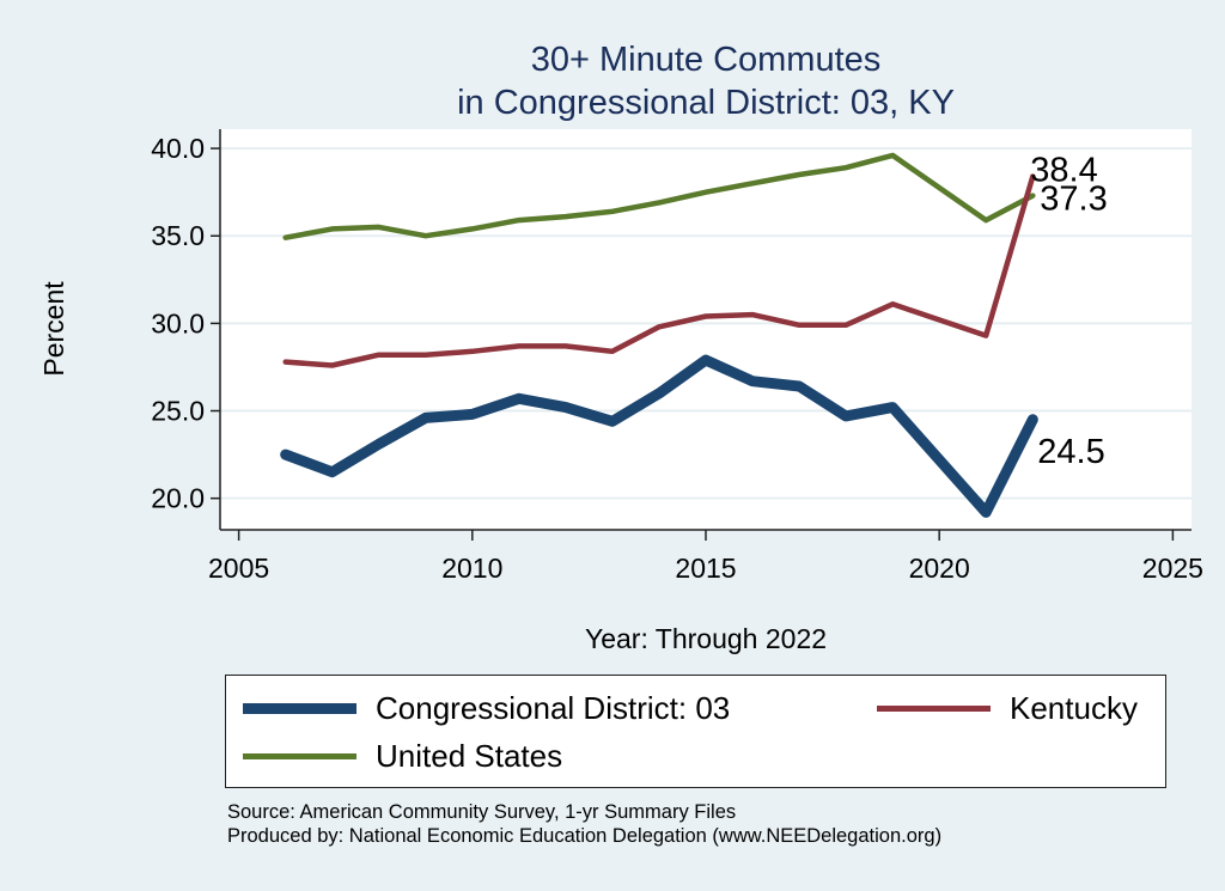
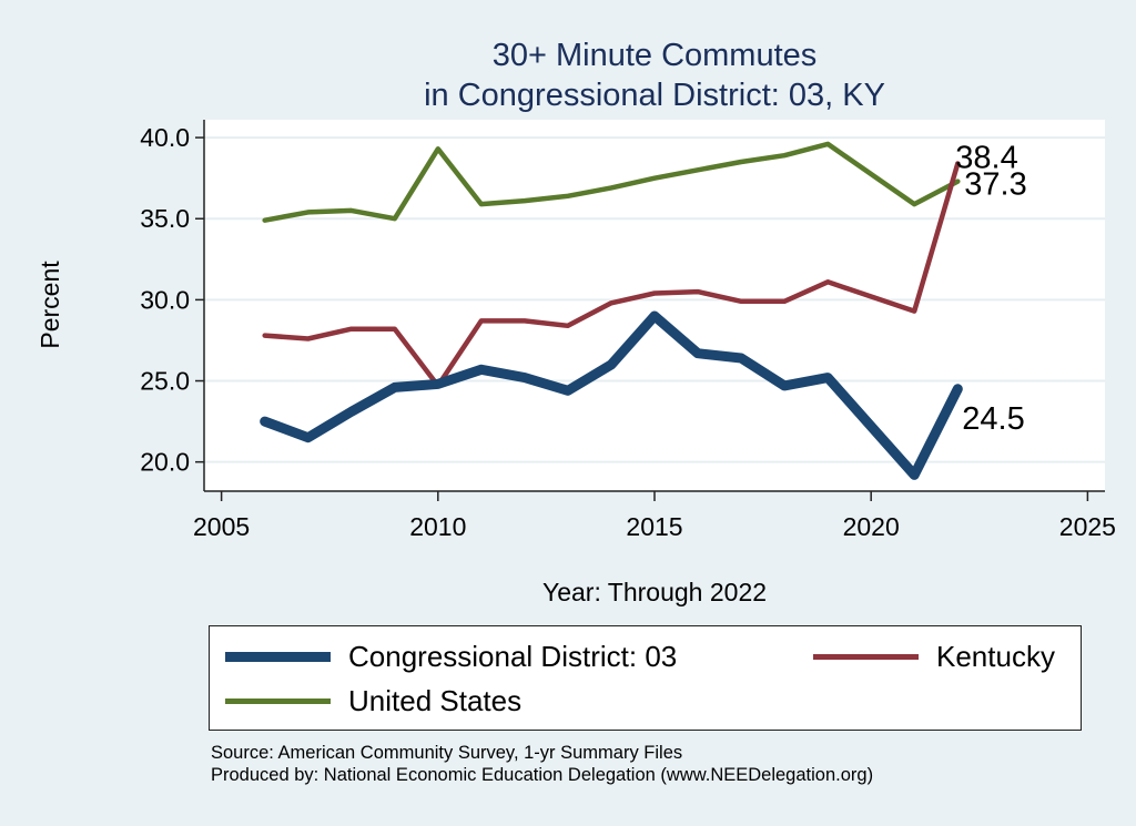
Kentucky/2010: 28.4 -> 24.7
United States/2010: 35.4 -> 39.3
Congressional District: 03/2015: 27.9 -> 29.0
